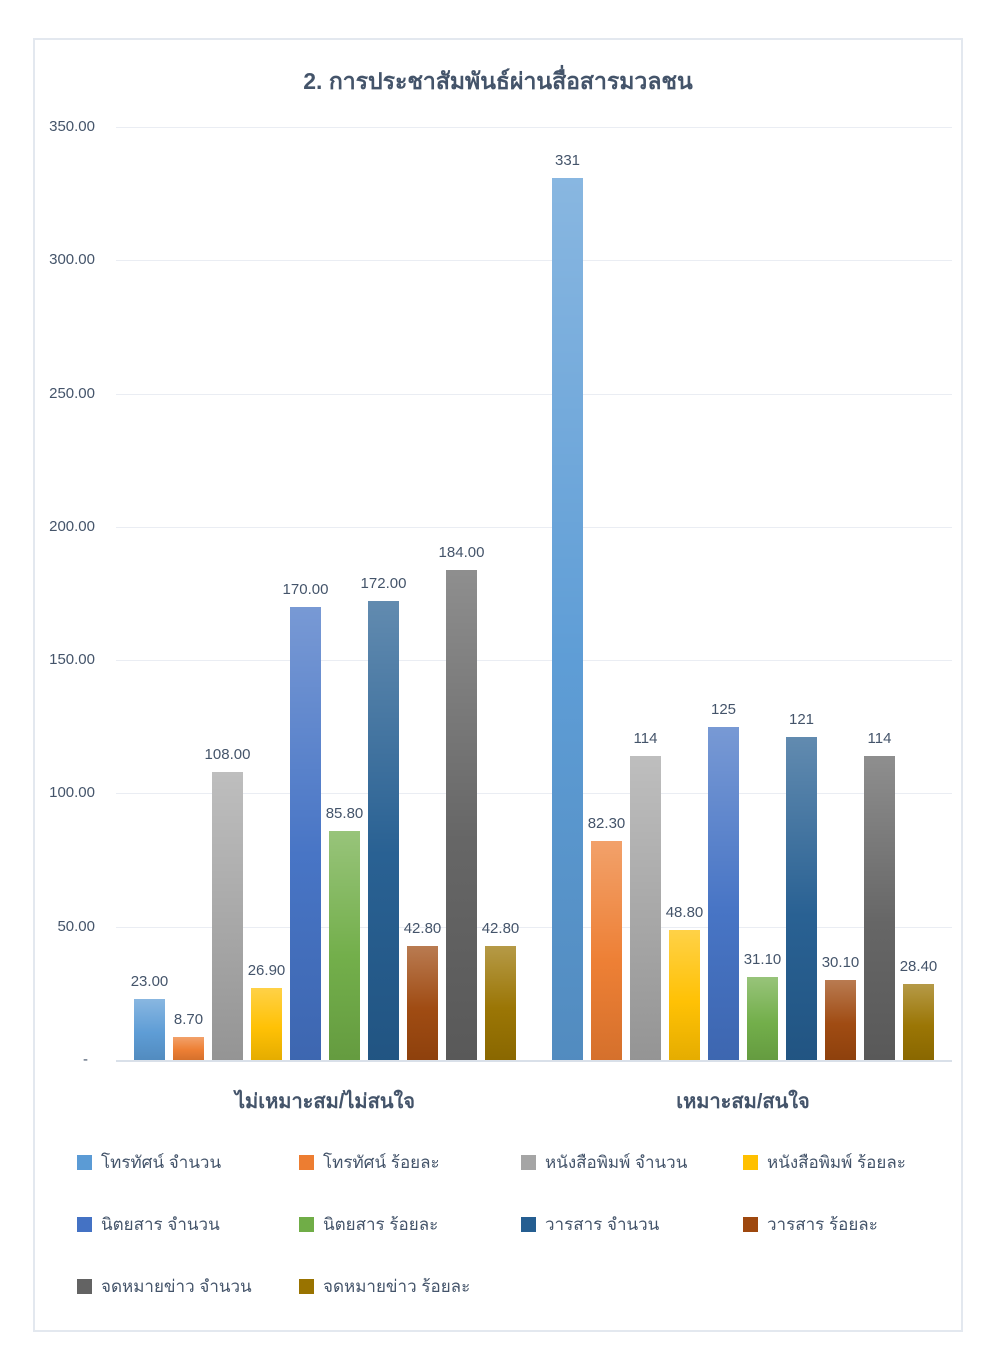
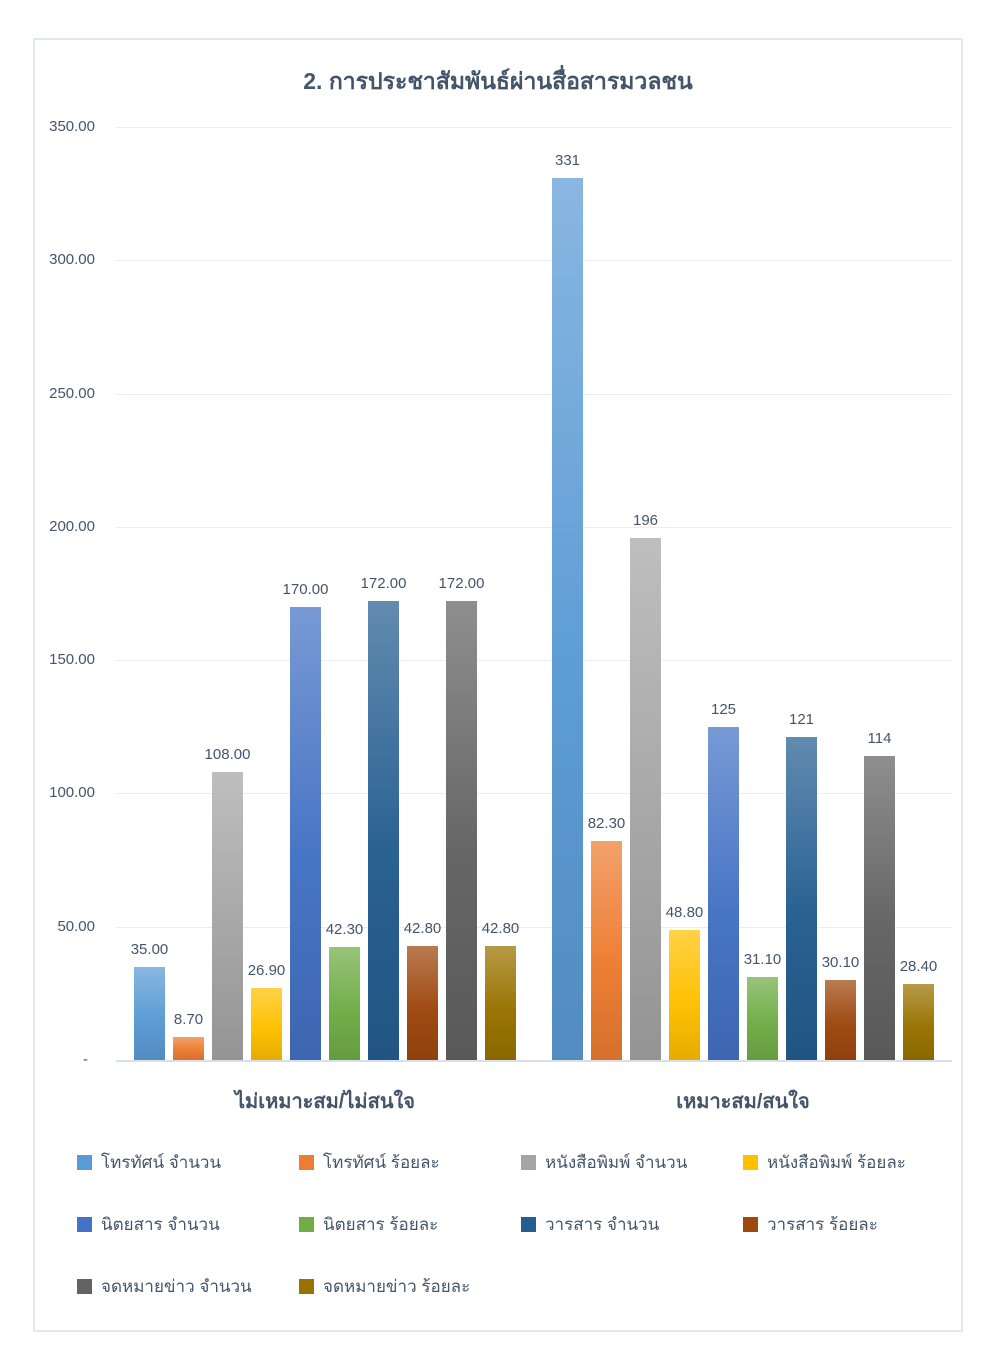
โทรทัศน์ จำนวน/ไม่เหมาะสม/ไม่สนใจ: 23.00 -> 35.00
นิตยสาร ร้อยละ/ไม่เหมาะสม/ไม่สนใจ: 85.80 -> 42.30
จดหมายข่าว จำนวน/ไม่เหมาะสม/ไม่สนใจ: 184.00 -> 172.00
หนังสือพิมพ์ จำนวน/เหมาะสม/สนใจ: 114 -> 196
